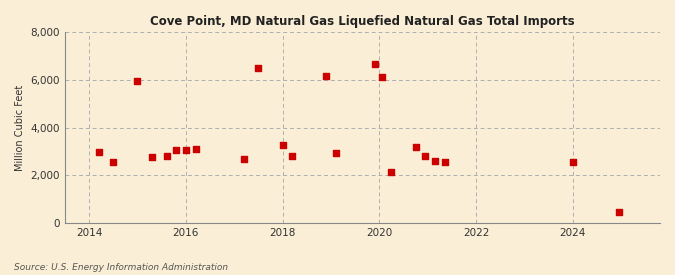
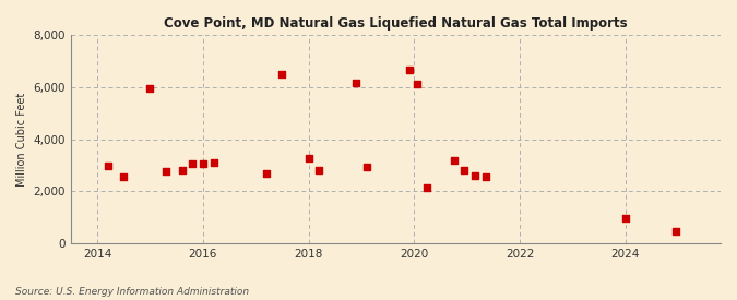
2024: 2,550 -> 950
